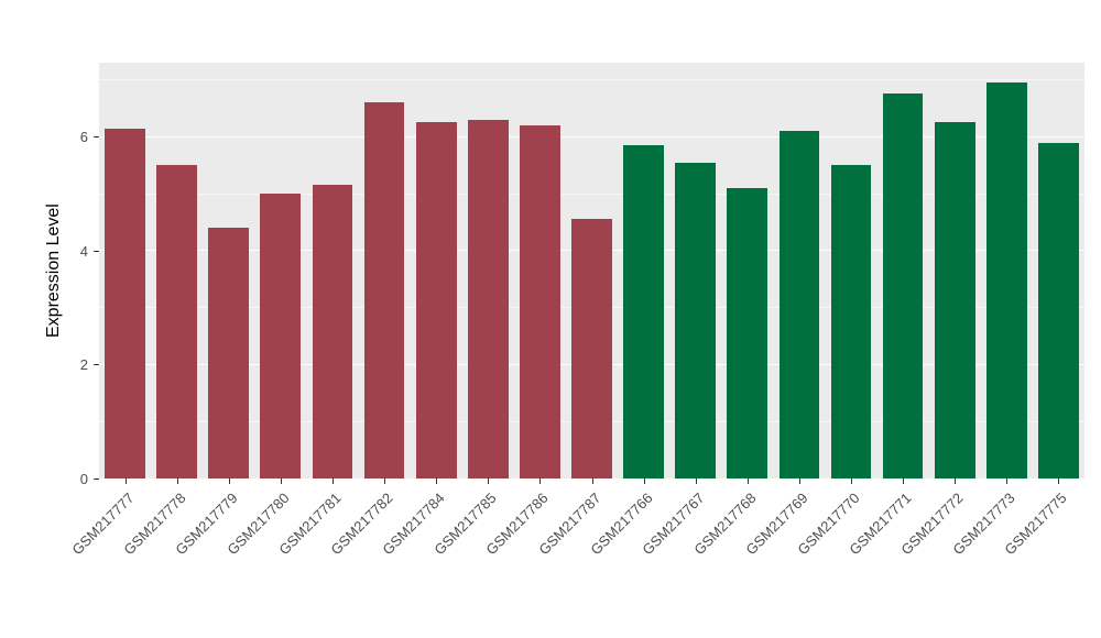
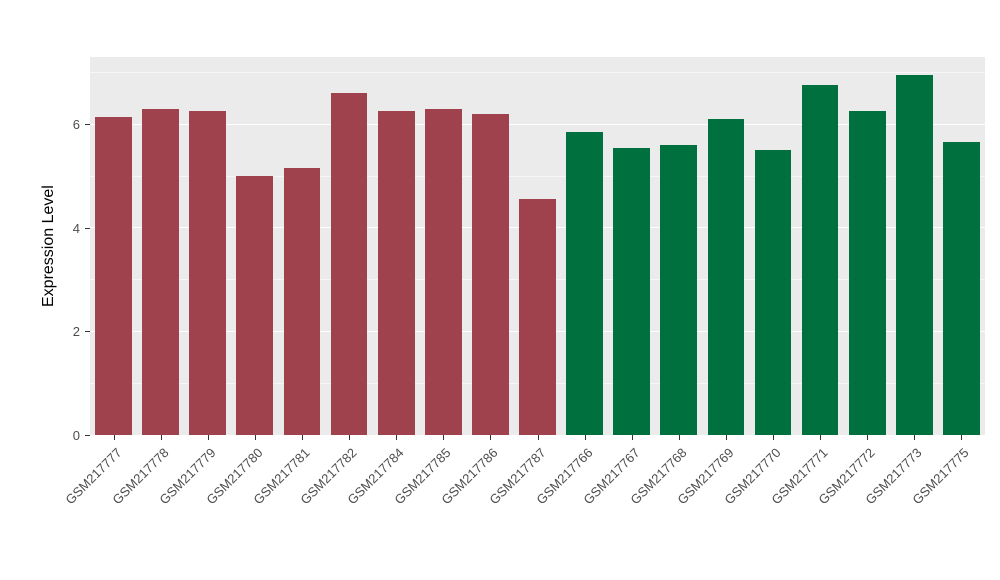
GSM217778: 5.5 -> 6.3
GSM217779: 4.4 -> 6.2
GSM217768: 5.1 -> 5.6
GSM217775: 5.9 -> 5.7
